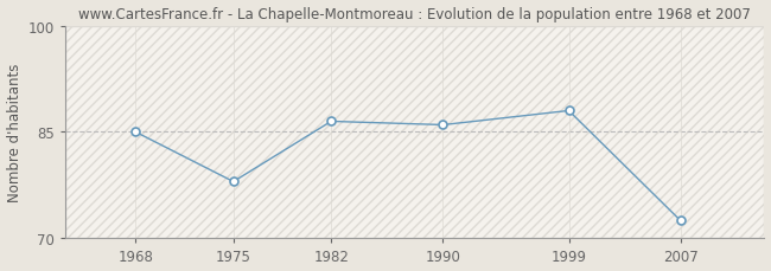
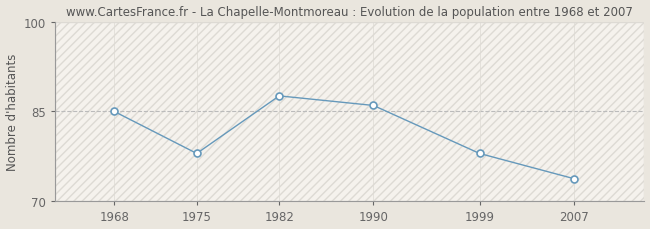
1982: 86.5 -> 87.6
1999: 88.0 -> 78.0
2007: 72.5 -> 73.8
